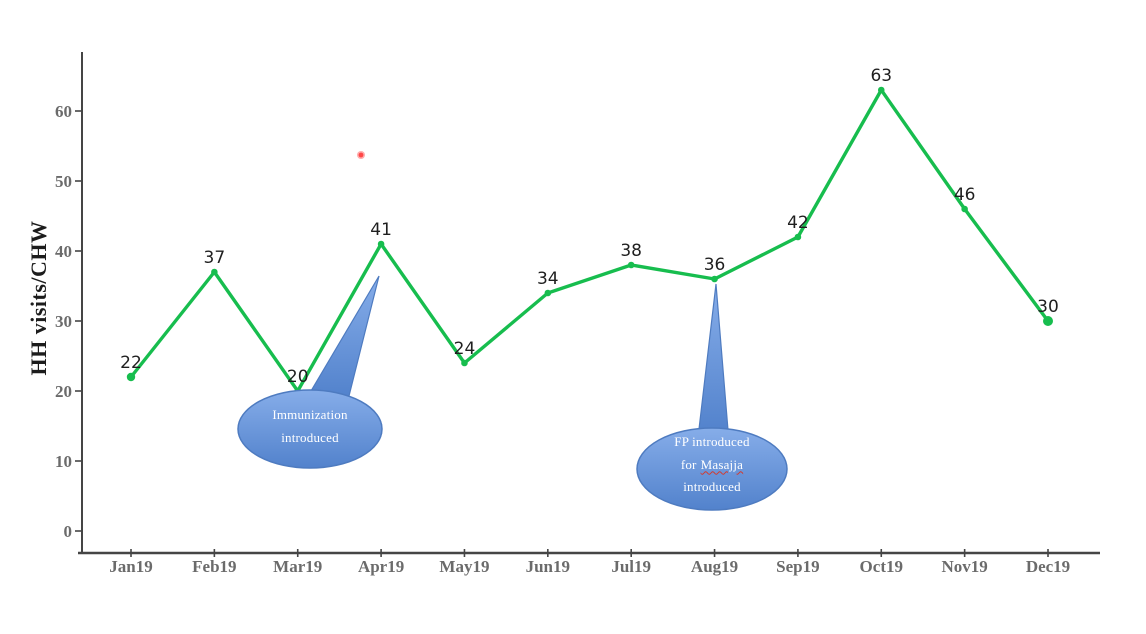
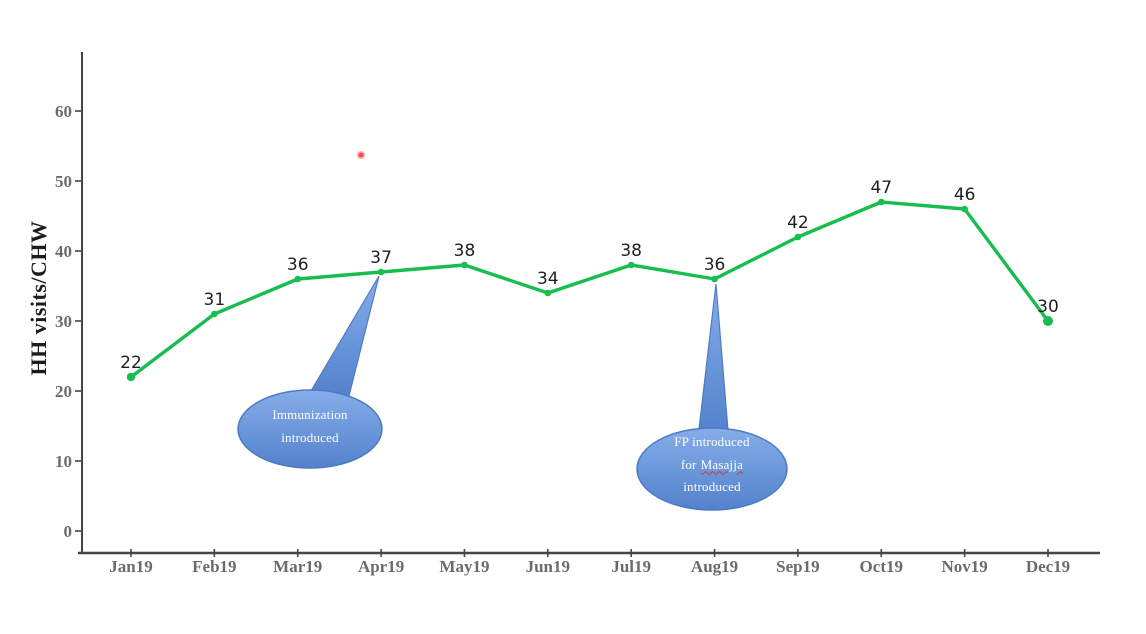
Feb19: 37 -> 31
Mar19: 20 -> 36
Apr19: 41 -> 37
May19: 24 -> 38
Oct19: 63 -> 47
